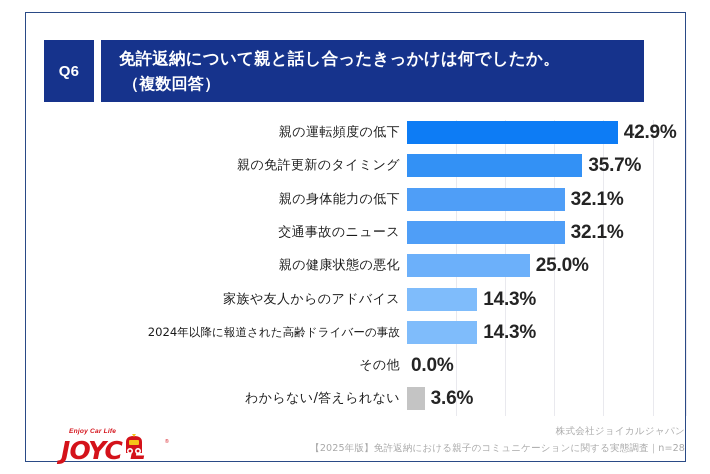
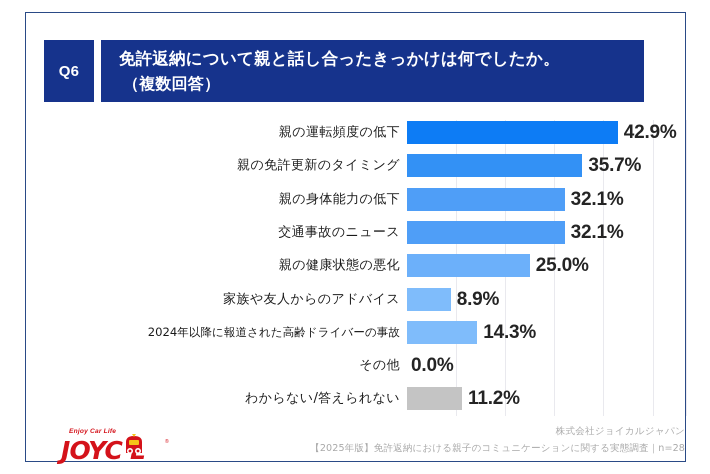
家族や友人からのアドバイス: 14.3% -> 8.9%
わからない/答えられない: 3.6% -> 11.2%
